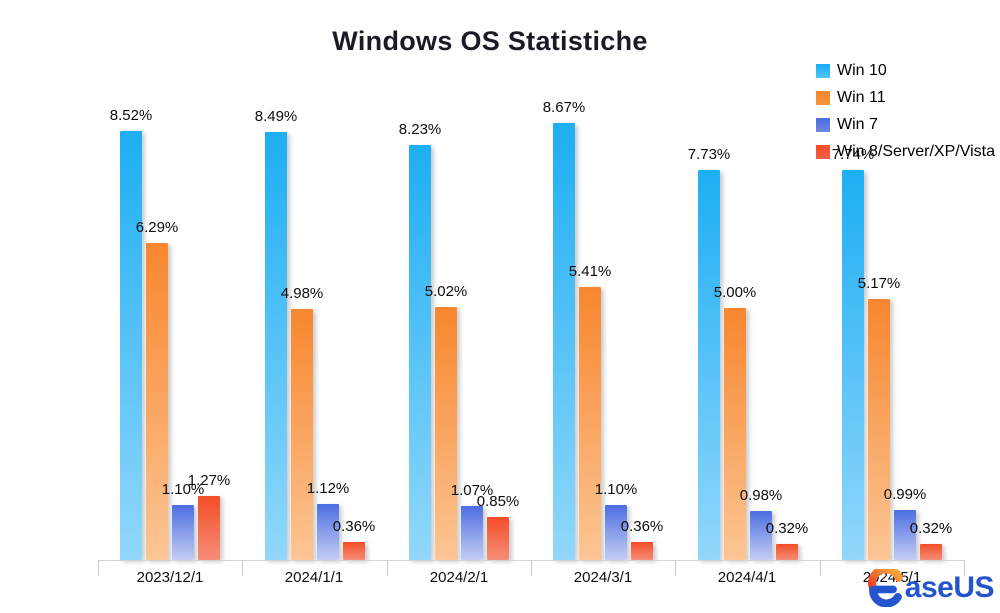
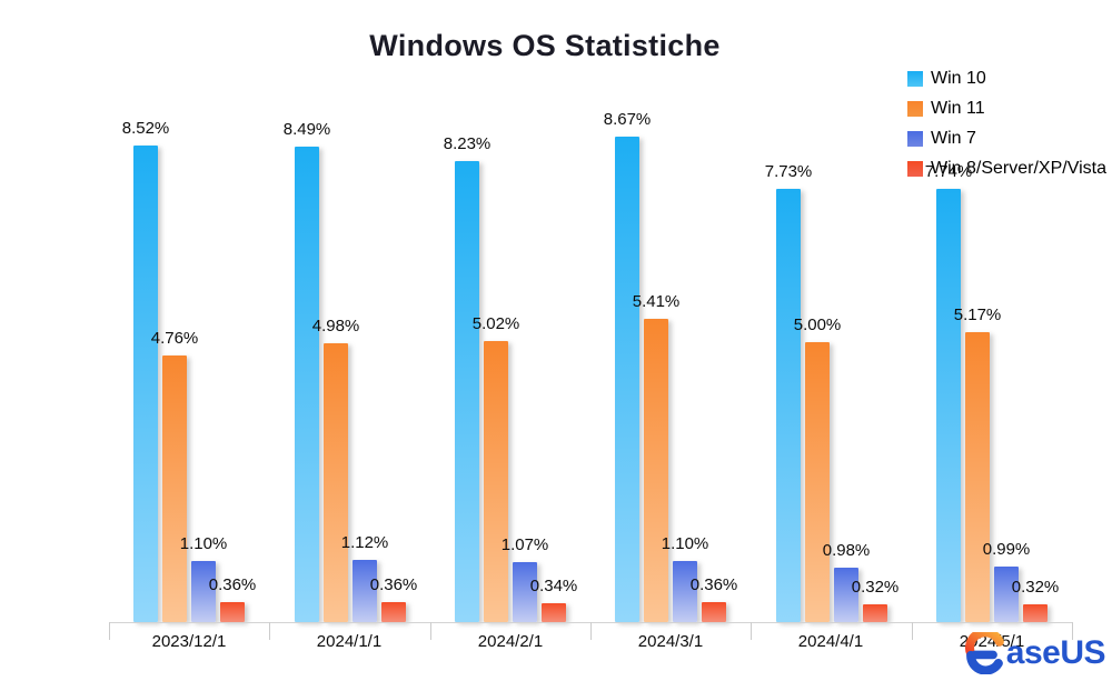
Win 11/2023/12/1: 6.29% -> 4.76%
Win 8/Server/XP/Vista/2023/12/1: 1.27% -> 0.36%
Win 8/Server/XP/Vista/2024/2/1: 0.85% -> 0.34%
